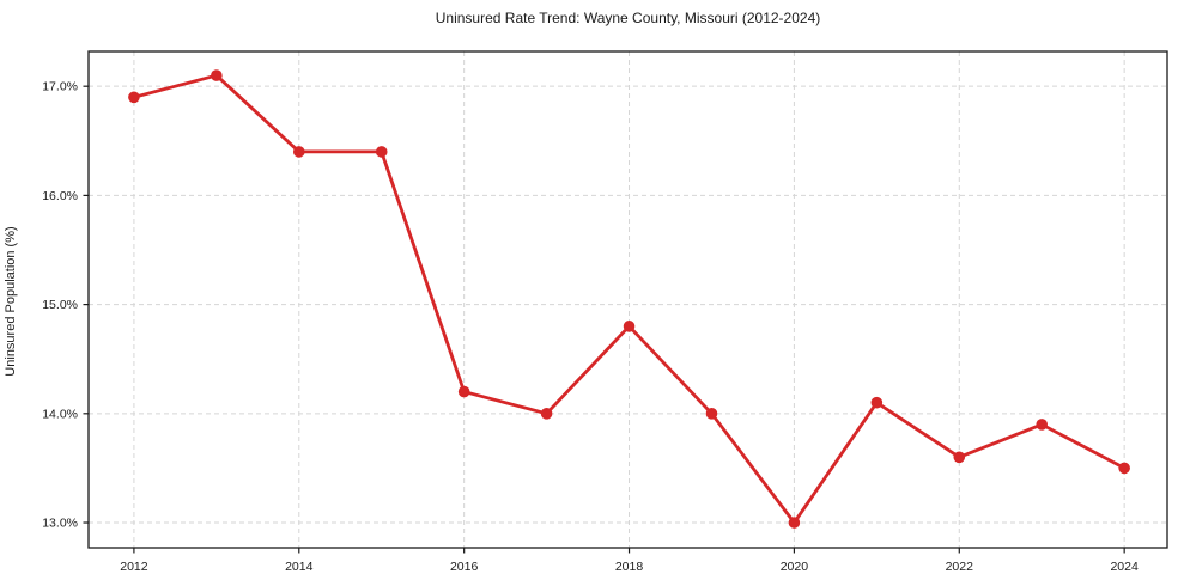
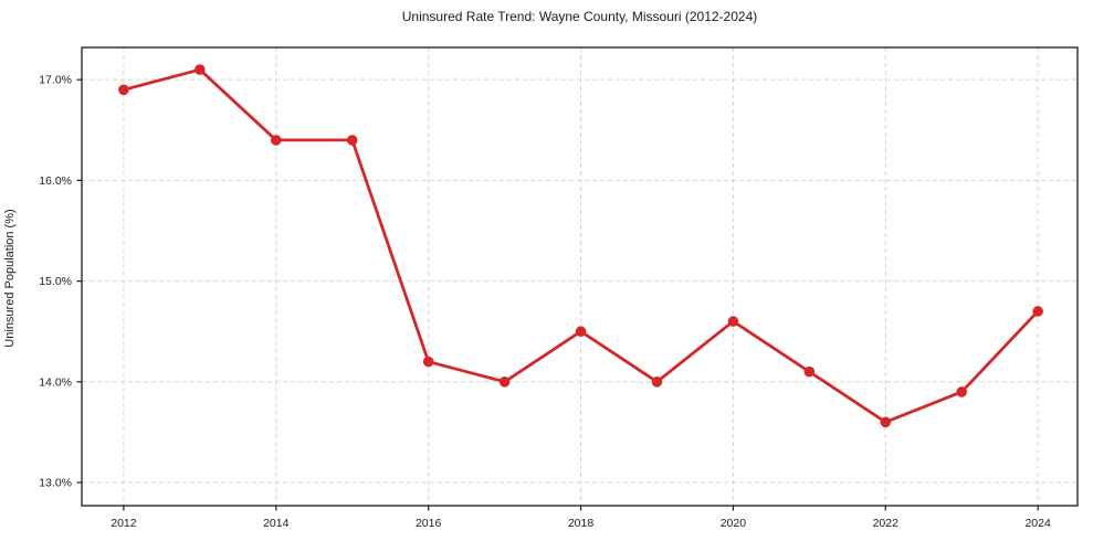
2018: 14.8% -> 14.5%
2020: 13.0% -> 14.6%
2024: 13.5% -> 14.7%
